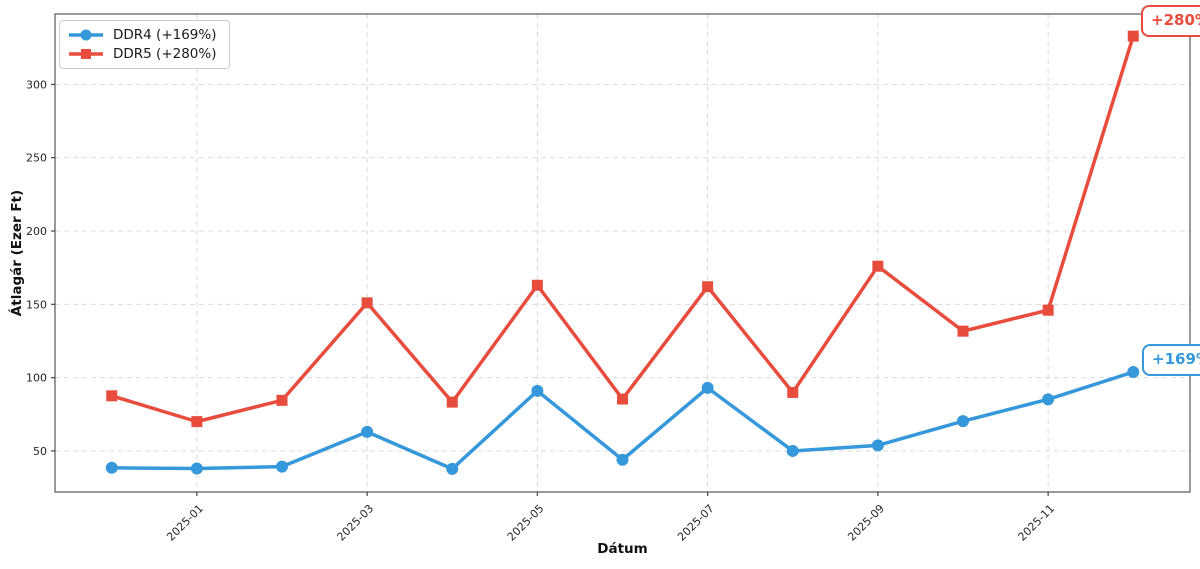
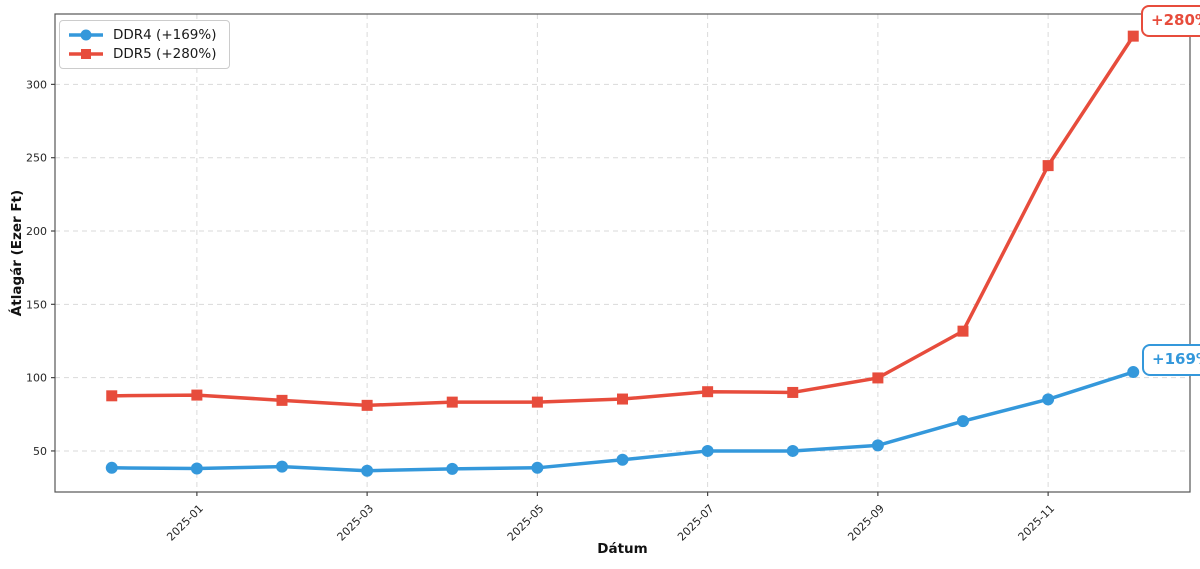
DDR5 (+280%)/2025-01: 70 -> 88
DDR4 (+169%)/2025-03: 63 -> 36
DDR5 (+280%)/2025-03: 151 -> 81
DDR4 (+169%)/2025-05: 91 -> 38
DDR5 (+280%)/2025-05: 163 -> 83
DDR4 (+169%)/2025-07: 93 -> 50
DDR5 (+280%)/2025-07: 162 -> 90
DDR5 (+280%)/2025-09: 176 -> 100
DDR5 (+280%)/2025-11: 146 -> 245
